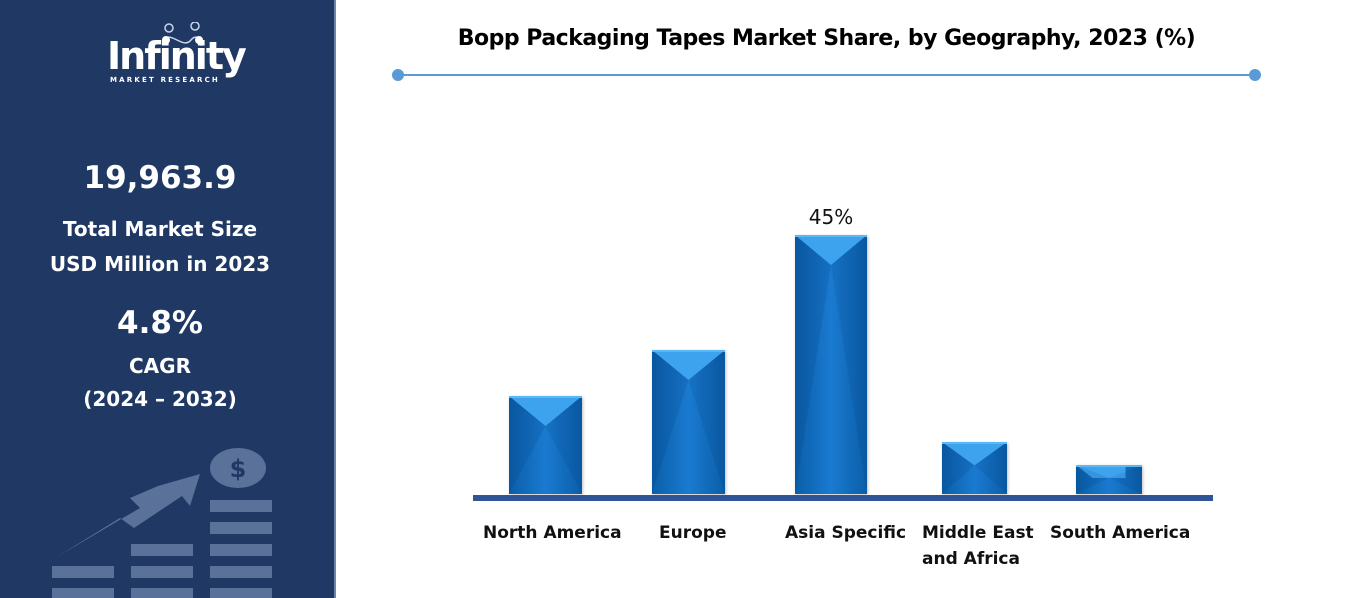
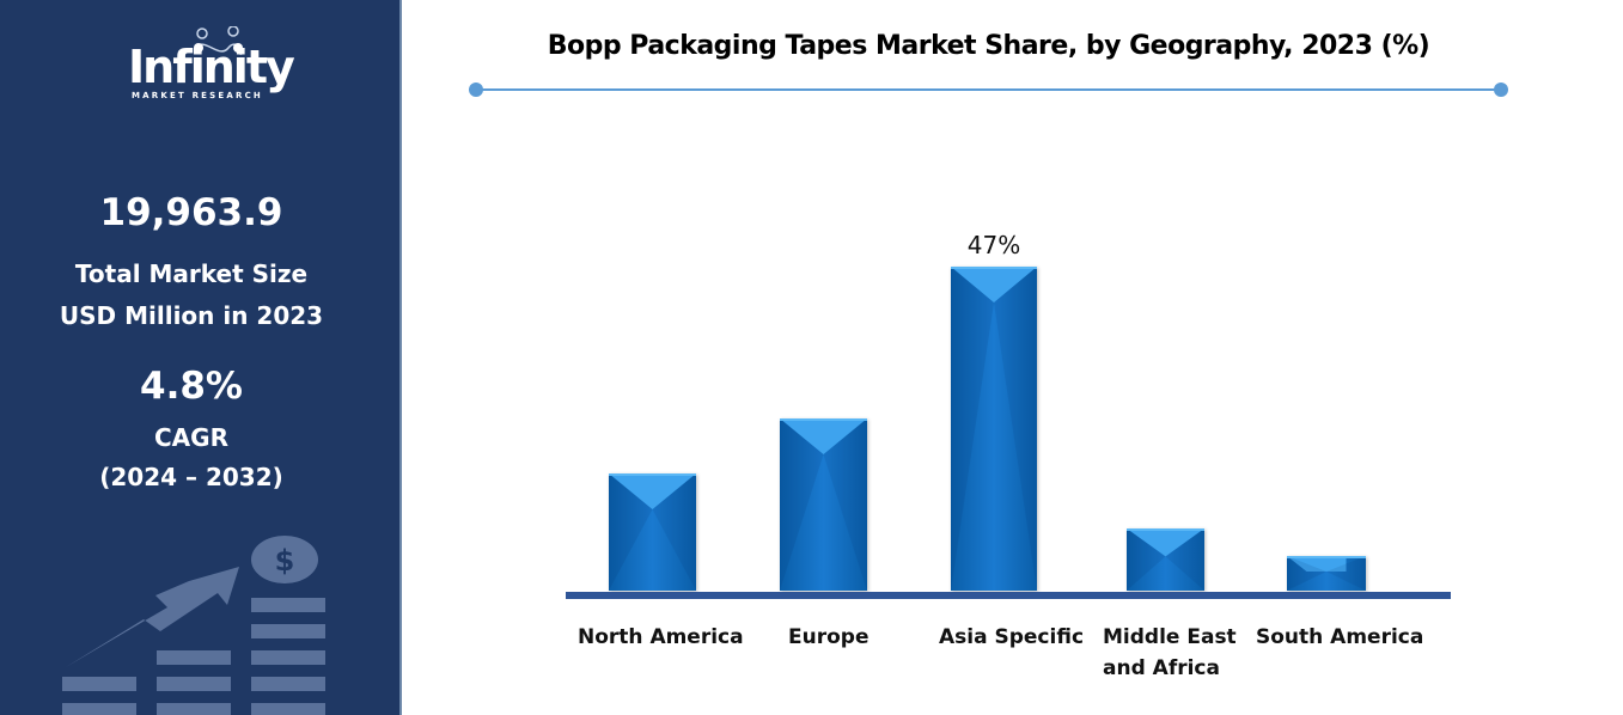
Asia Specific: 45% -> 47%
